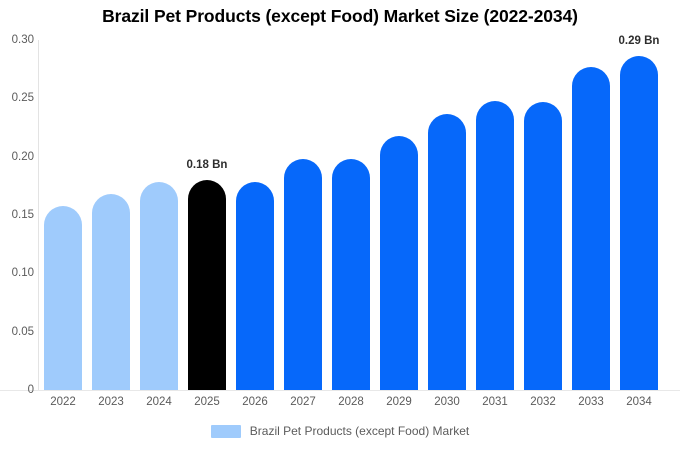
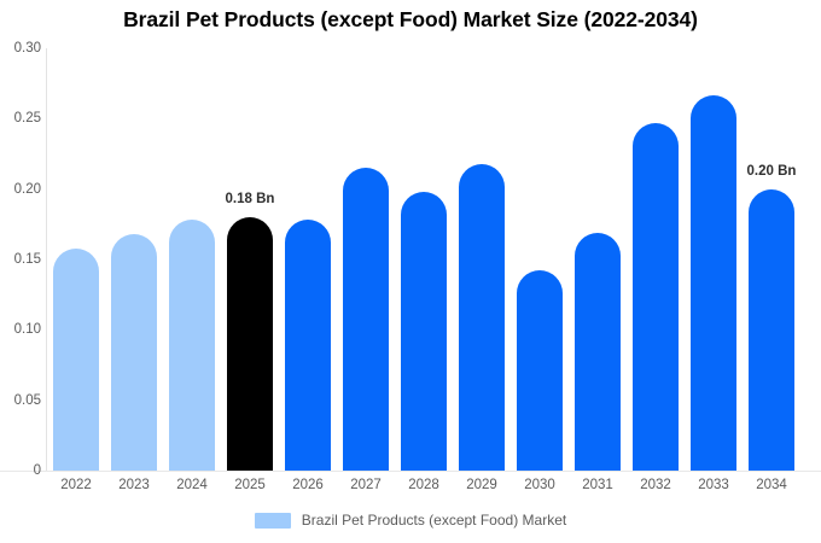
2027: 0.198 -> 0.215
2030: 0.237 -> 0.142
2031: 0.248 -> 0.169
2033: 0.277 -> 0.267
2034: 0.29 -> 0.20
